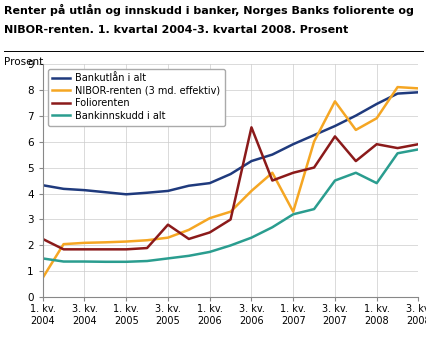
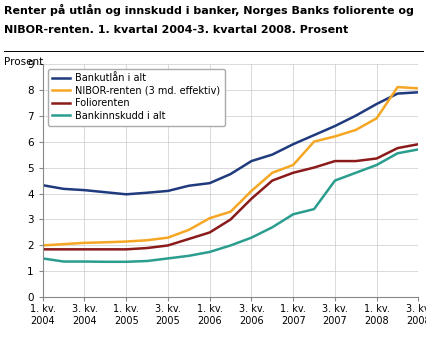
NIBOR-renten (3 md. effektiv)/1. kv. 2004: 0.75 -> 2.00
Foliorenten/1. kv. 2004: 2.25 -> 1.85
Foliorenten/3. kv. 2005: 2.80 -> 2.00
Foliorenten/3. kv. 2006: 6.55 -> 3.80
NIBOR-renten (3 md. effektiv)/1. kv. 2007: 3.30 -> 5.10
NIBOR-renten (3 md. effektiv)/3. kv. 2007: 7.55 -> 6.20
Foliorenten/3. kv. 2007: 6.20 -> 5.25
Foliorenten/1. kv. 2008: 5.90 -> 5.35
Bankinnskudd i alt/1. kv. 2008: 4.40 -> 5.10
